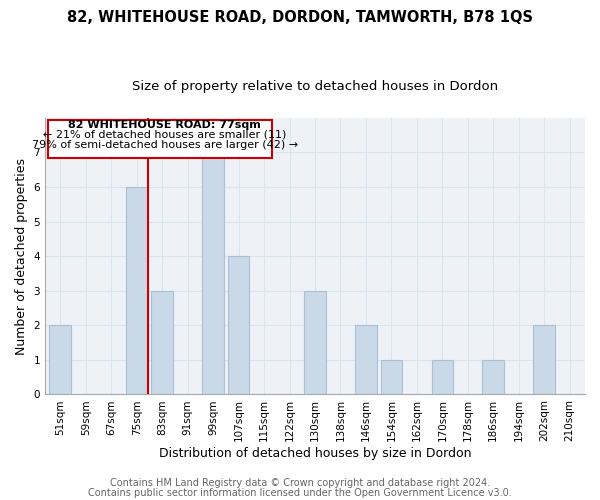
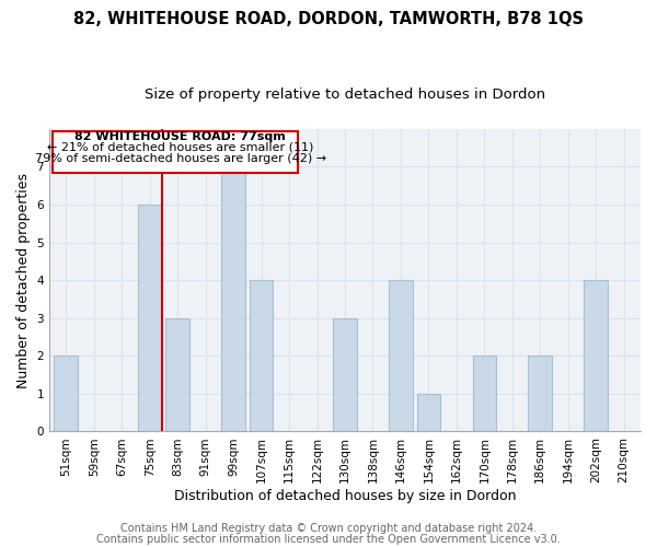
146sqm: 2 -> 4
170sqm: 1 -> 2
186sqm: 1 -> 2
202sqm: 2 -> 4
